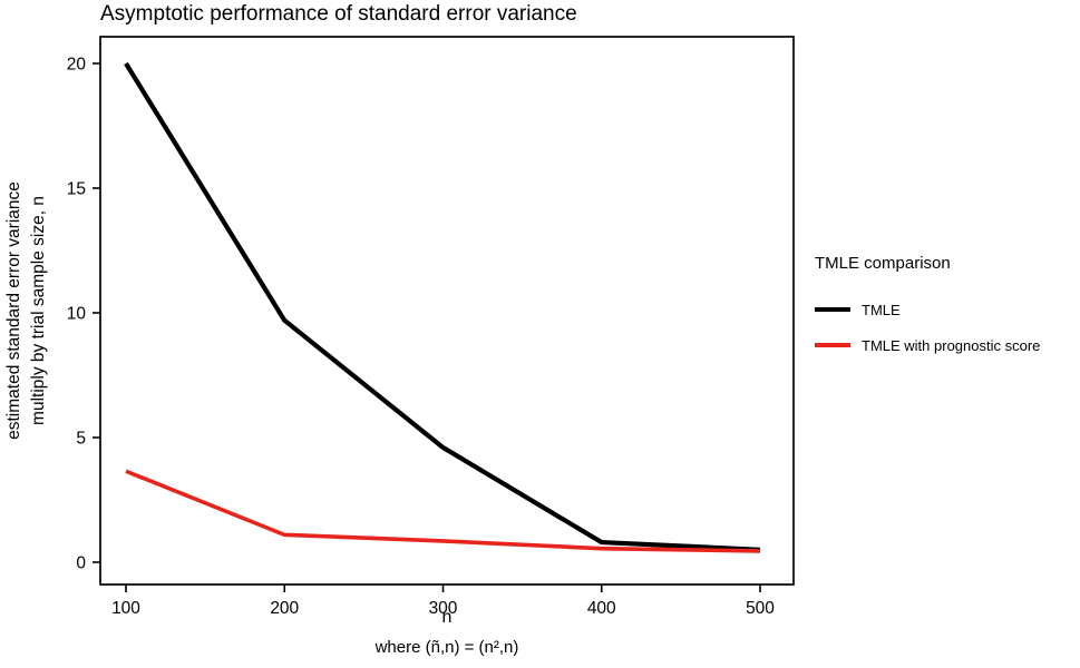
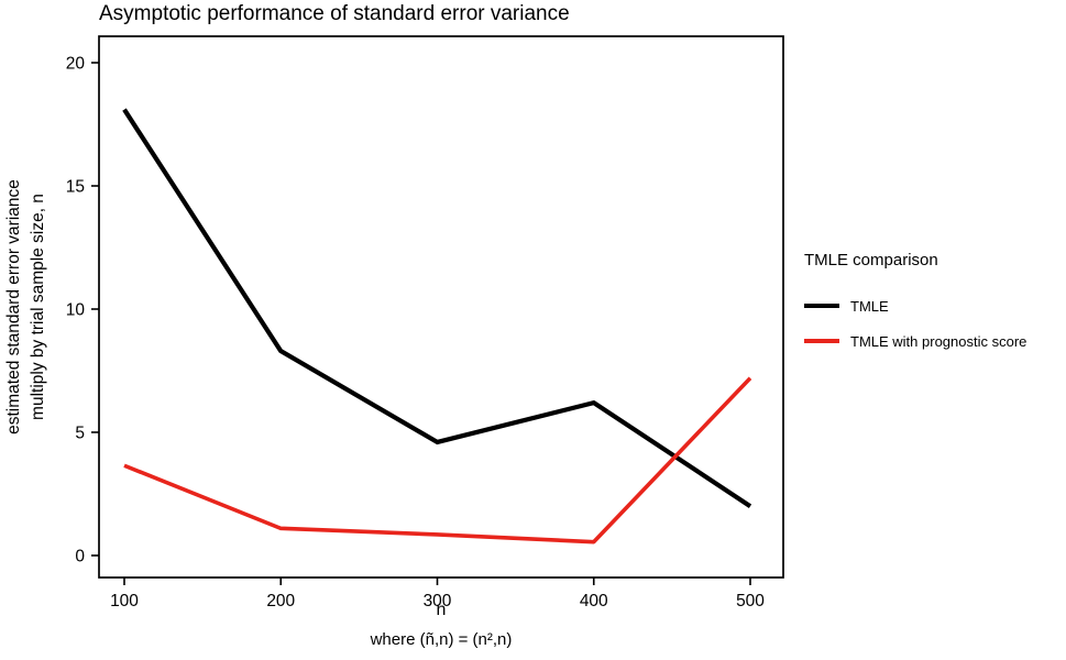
TMLE/100: 20.0 -> 18.1
TMLE/200: 9.7 -> 8.3
TMLE/400: 0.8 -> 6.2
TMLE/500: 0.5 -> 2.0
TMLE with prognostic score/500: 0.5 -> 7.2
